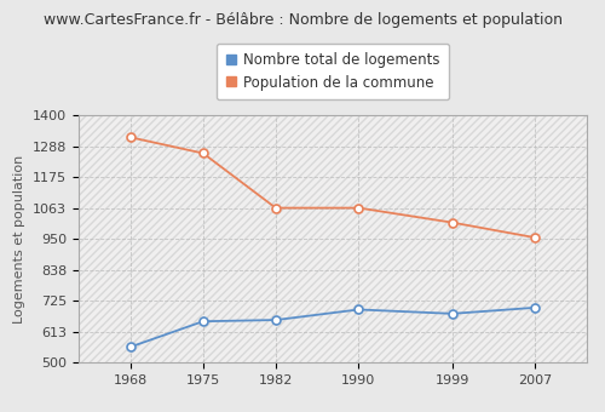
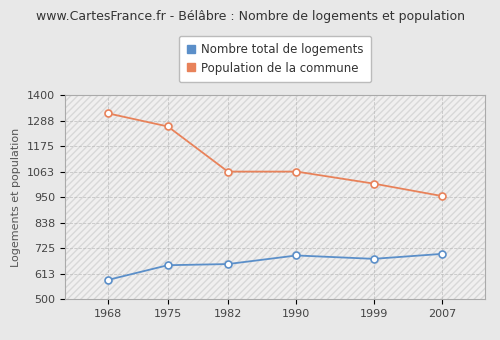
Nombre total de logements/1968: 557 -> 585
